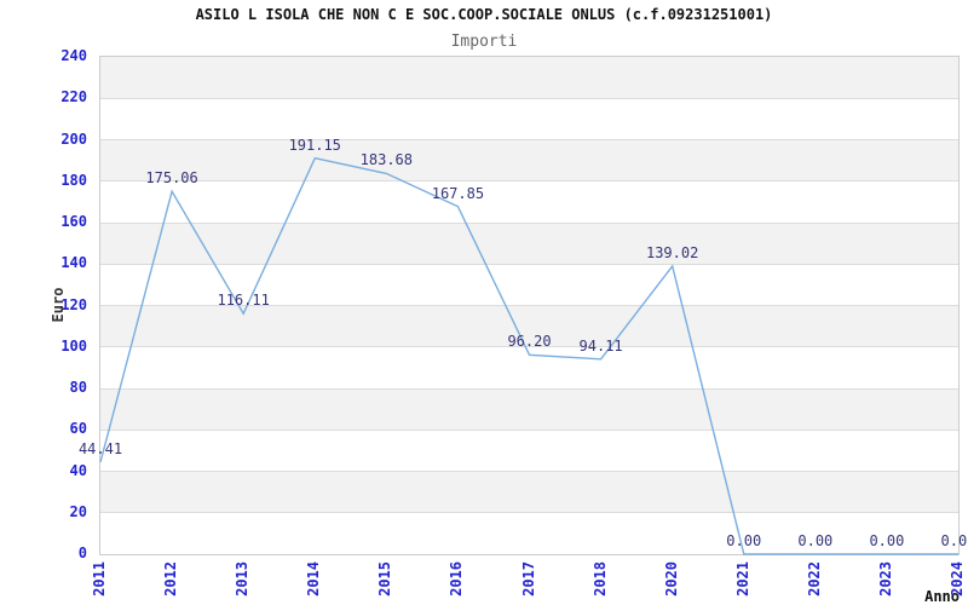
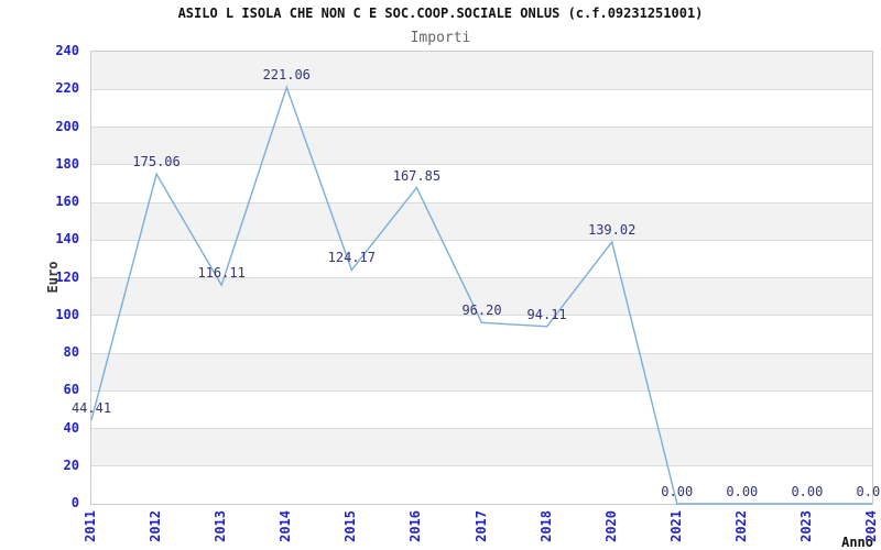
2014: 191.15 -> 221.06
2015: 183.68 -> 124.17
